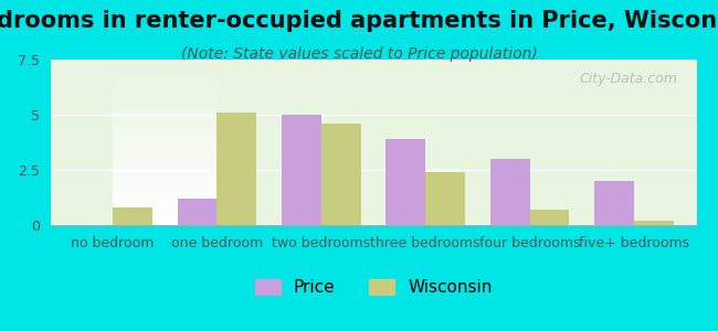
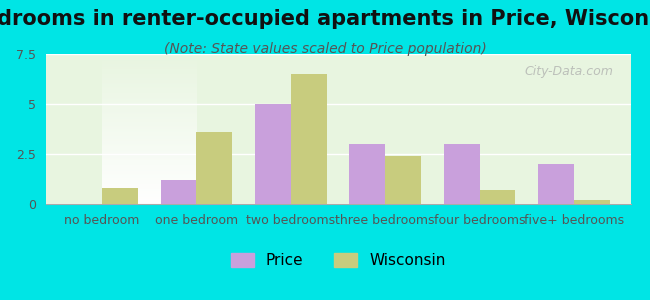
Wisconsin/one bedroom: 5.1 -> 3.6
Wisconsin/two bedrooms: 4.6 -> 6.5
Price/three bedrooms: 3.9 -> 3.0
